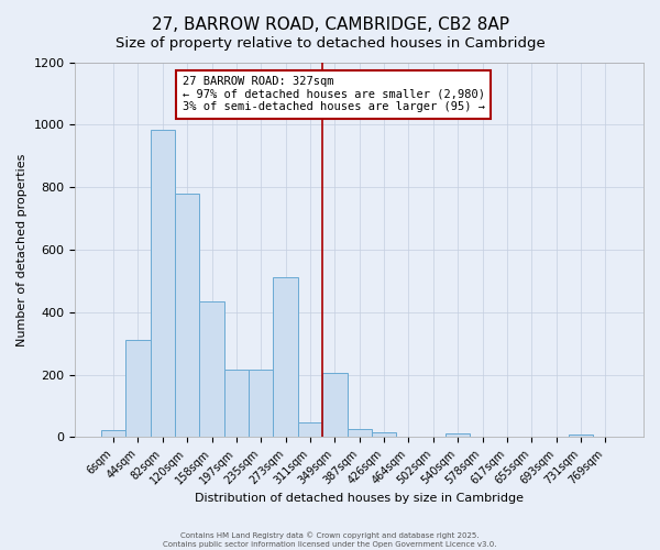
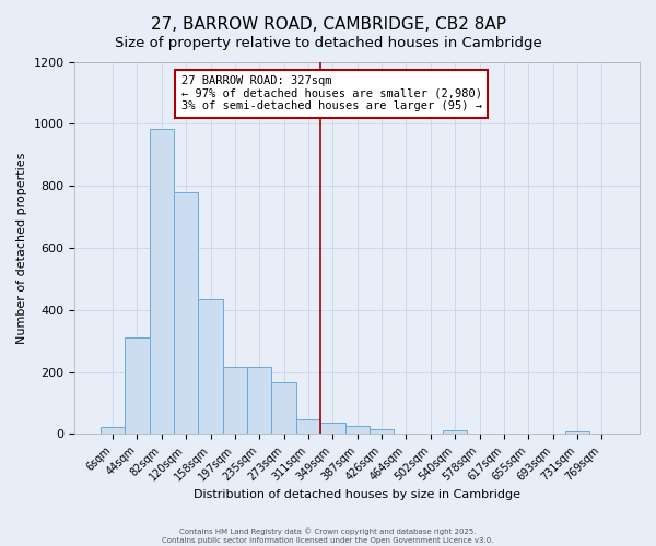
273sqm: 510 -> 165
349sqm: 205 -> 38
